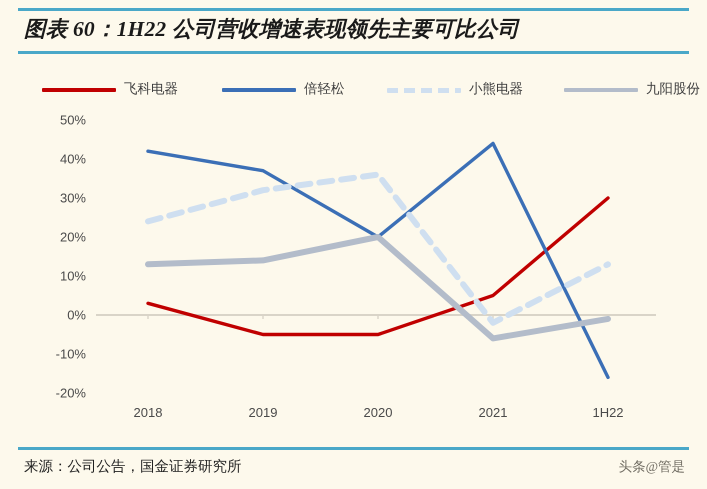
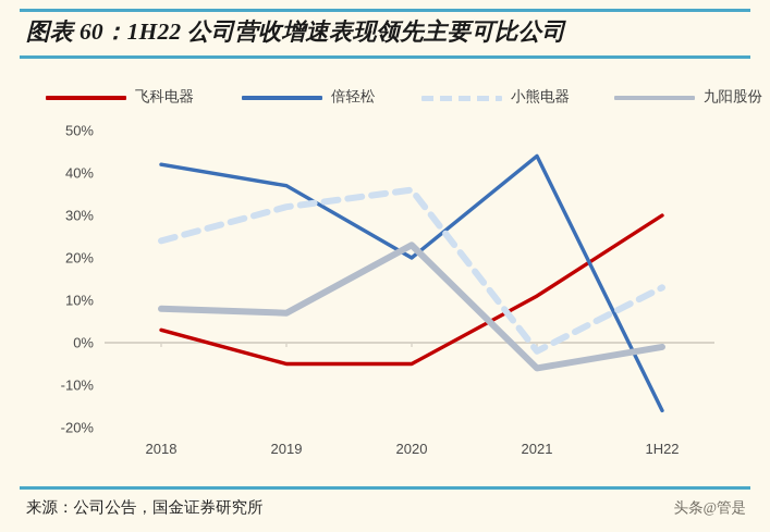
九阳股份/2018: 13% -> 8%
九阳股份/2019: 14% -> 7%
九阳股份/2020: 20% -> 23%
飞科电器/2021: 5% -> 11%
